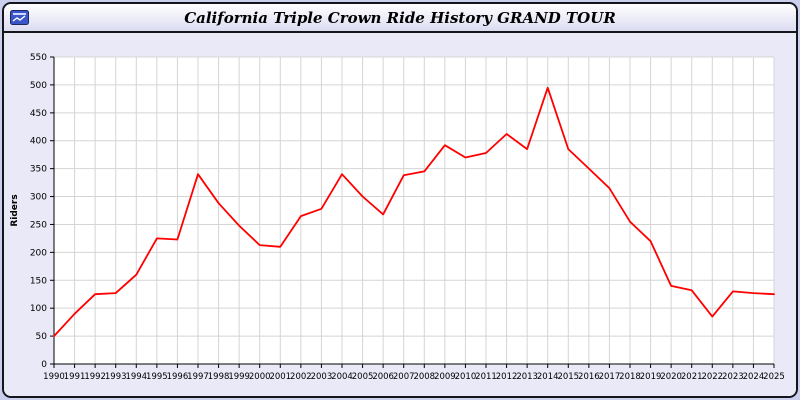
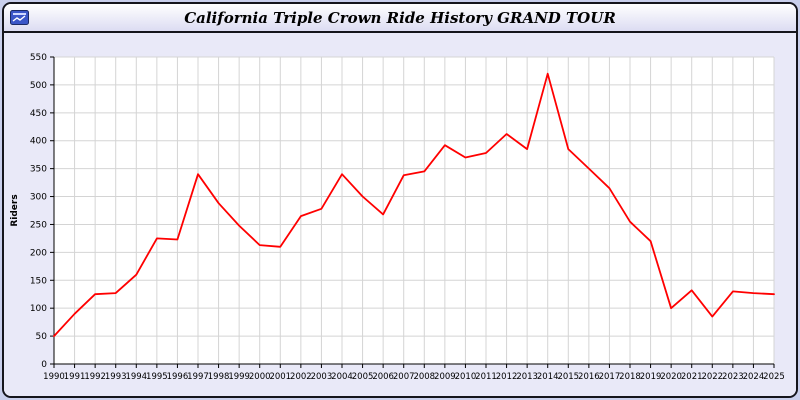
2014: 500 -> 520
2020: 140 -> 100
